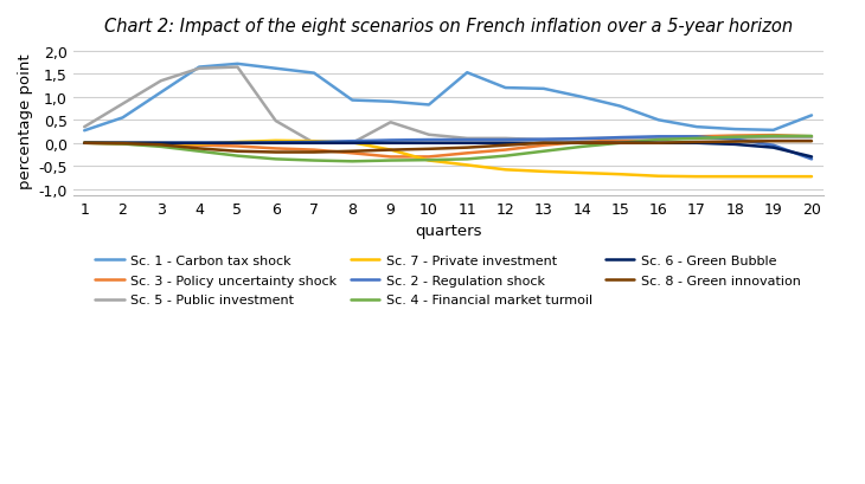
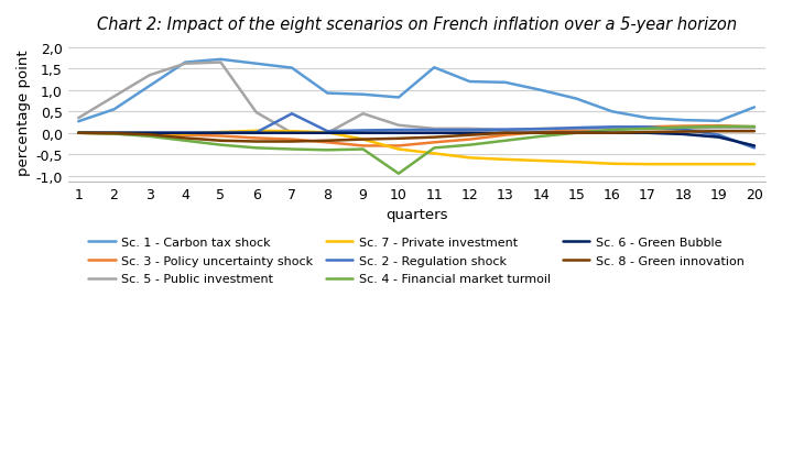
Sc. 2 - Regulation shock/7: 0,02 -> 0,45
Sc. 4 - Financial market turmoil/10: -0,37 -> -0,95
